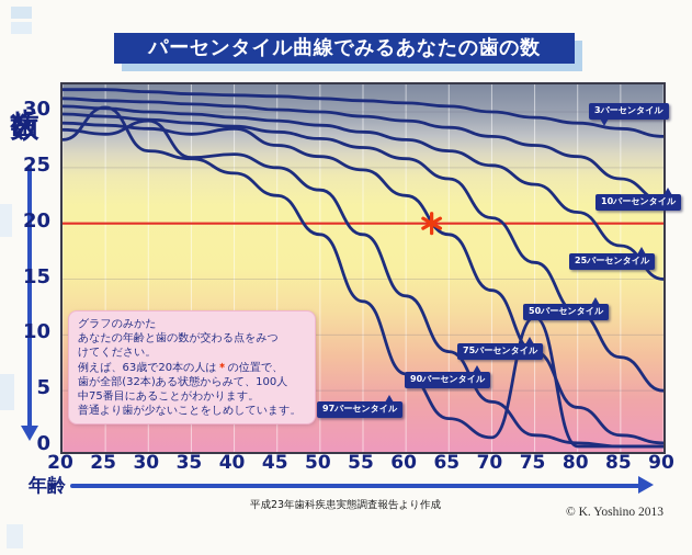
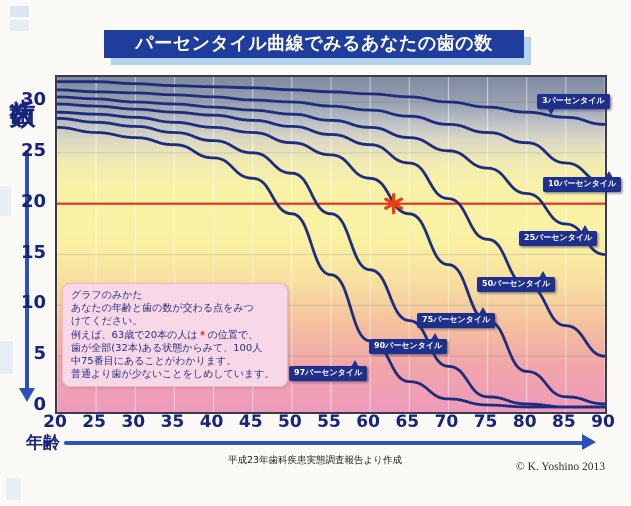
97パーセンタイル/25: 30.4 -> 27.0
90パーセンタイル/30: 29.2 -> 27.6
90パーセンタイル/35: 25.9 -> 27.0
75パーセンタイル/40: 28.5 -> 27.5
97パーセンタイル/75: 11.6 -> 0.2
